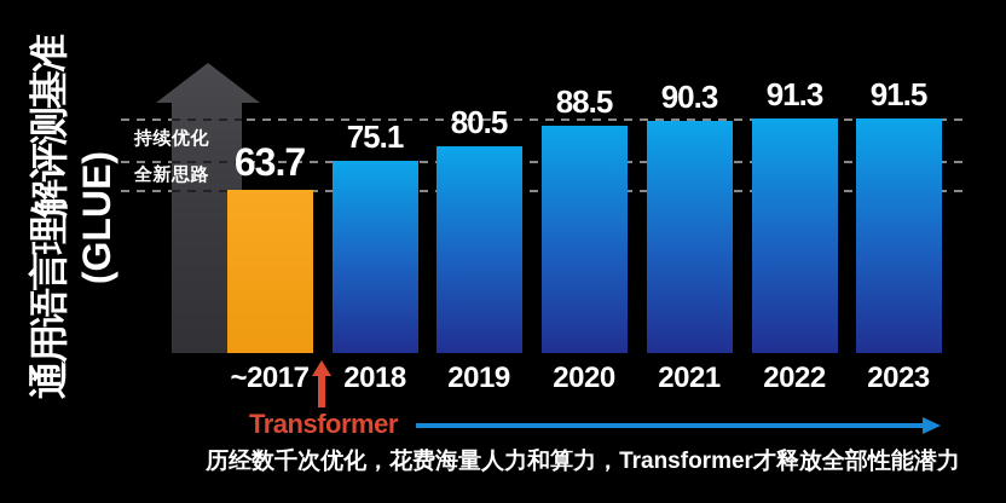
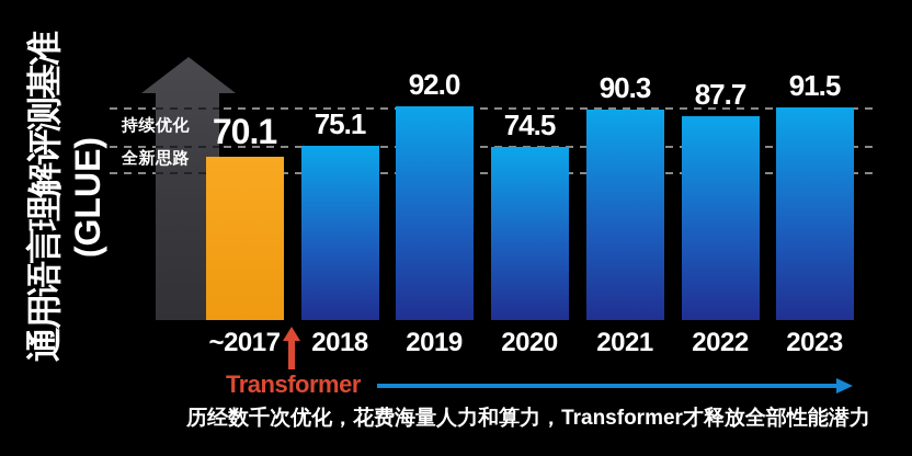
~2017: 63.7 -> 70.1
2019: 80.5 -> 92.0
2020: 88.5 -> 74.5
2022: 91.3 -> 87.7
